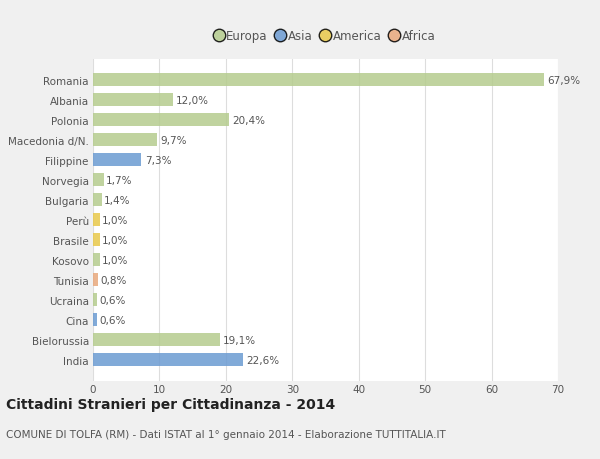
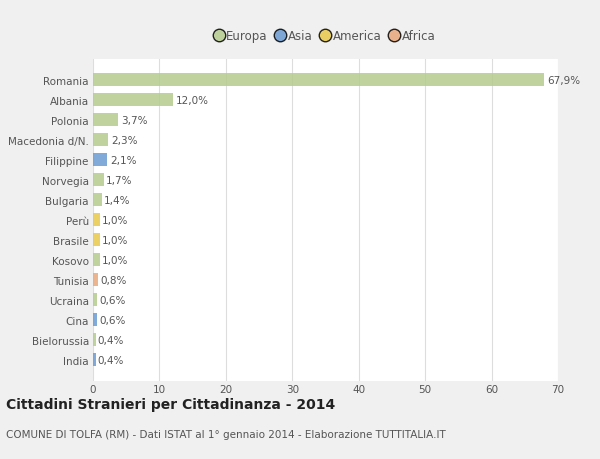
Polonia: 20,4% -> 3,7%
Macedonia d/N.: 9,7% -> 2,3%
Filippine: 7,3% -> 2,1%
Bielorussia: 19,1% -> 0,4%
India: 22,6% -> 0,4%
